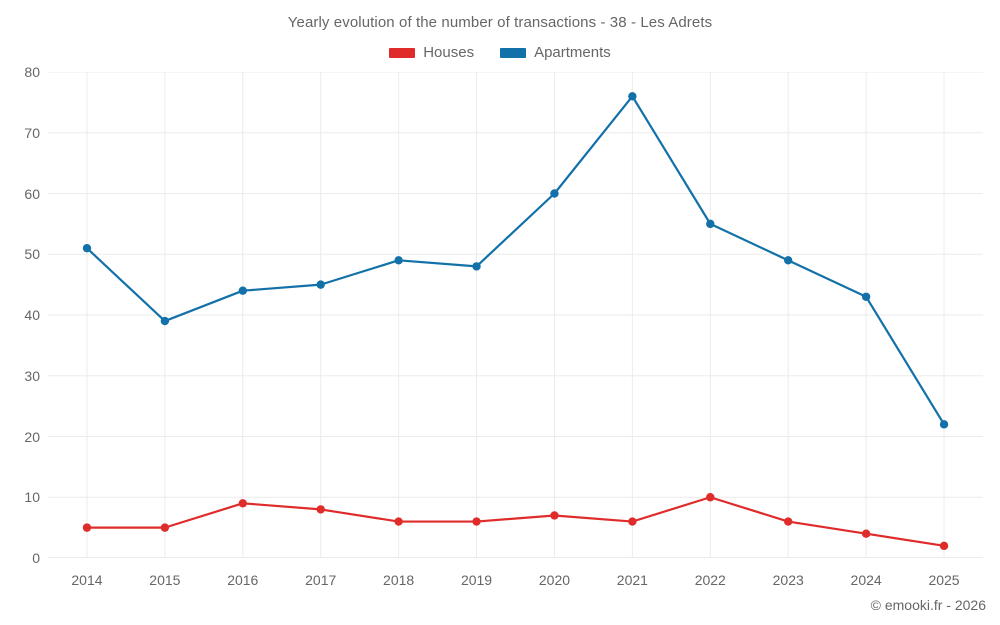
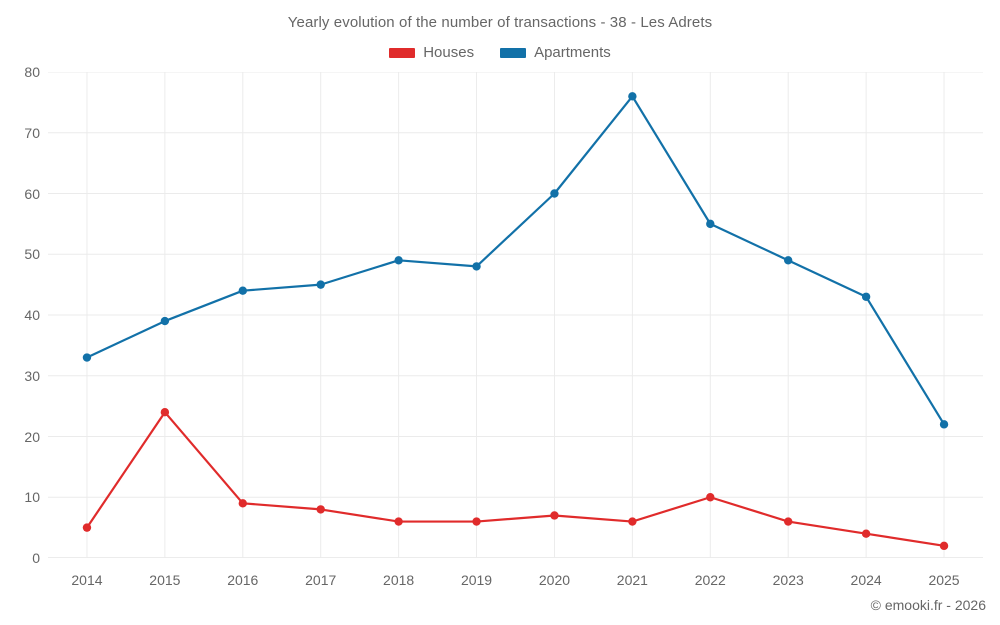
Apartments/2014: 51 -> 33
Houses/2015: 5 -> 24
